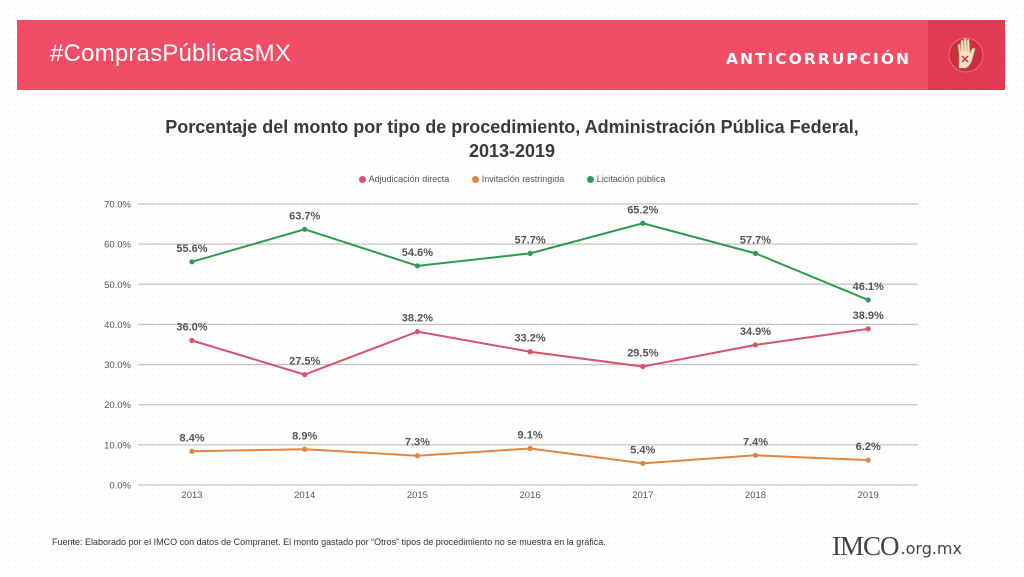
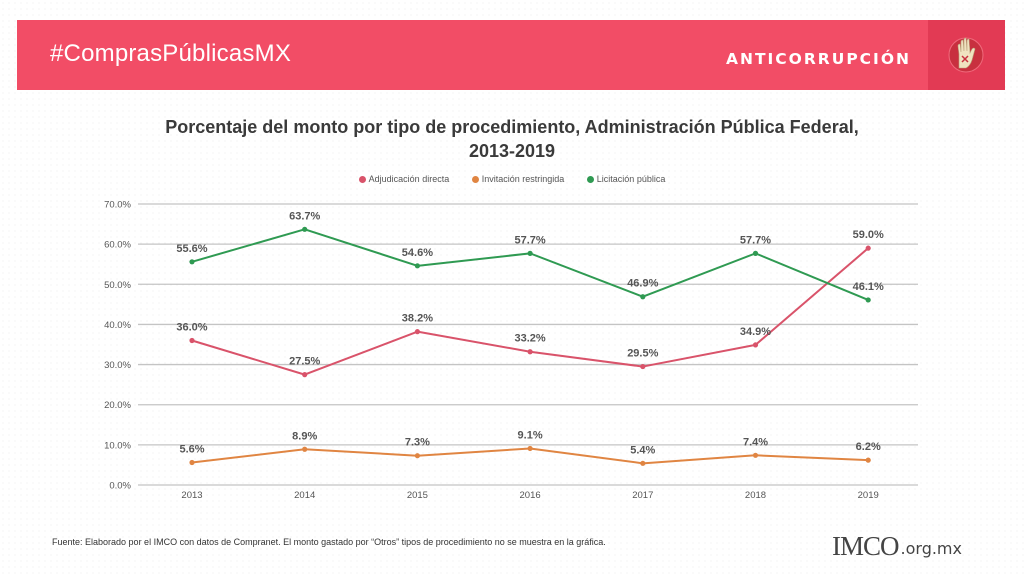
Invitación restringida/2013: 8.4% -> 5.6%
Licitación pública/2017: 65.2% -> 46.9%
Adjudicación directa/2019: 38.9% -> 59.0%
